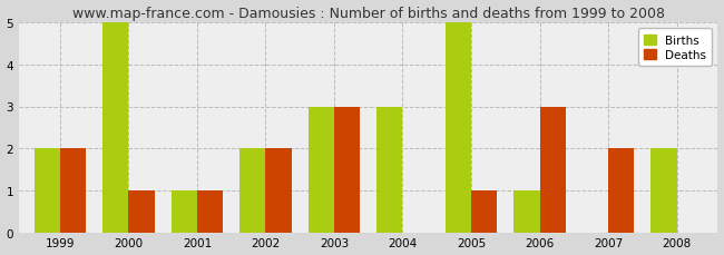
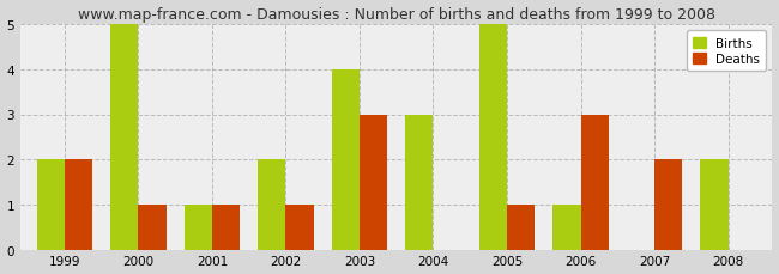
Deaths/2002: 2 -> 1
Births/2003: 3 -> 4
